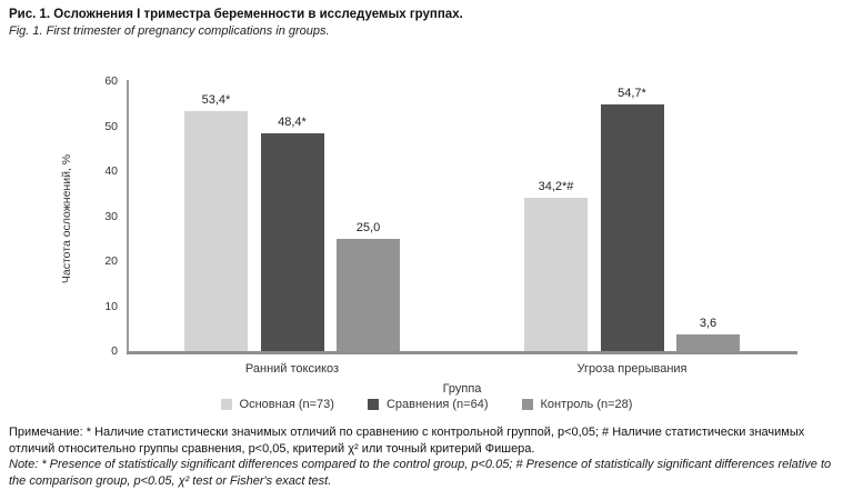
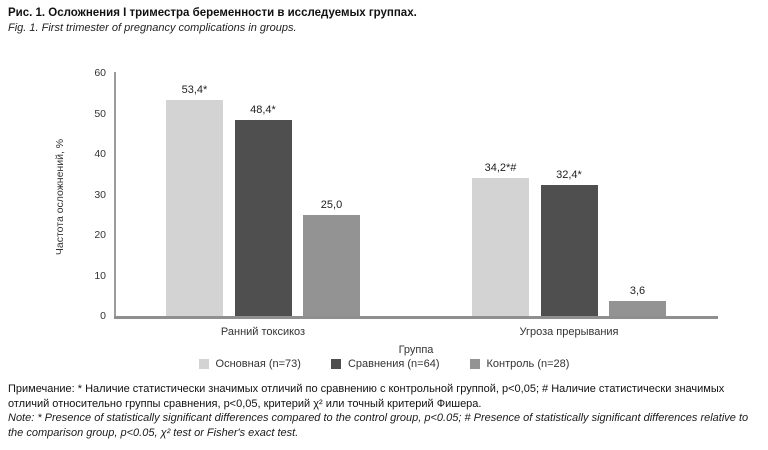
Сравнения (n=64)/Угроза прерывания: 54,7 -> 32,4
